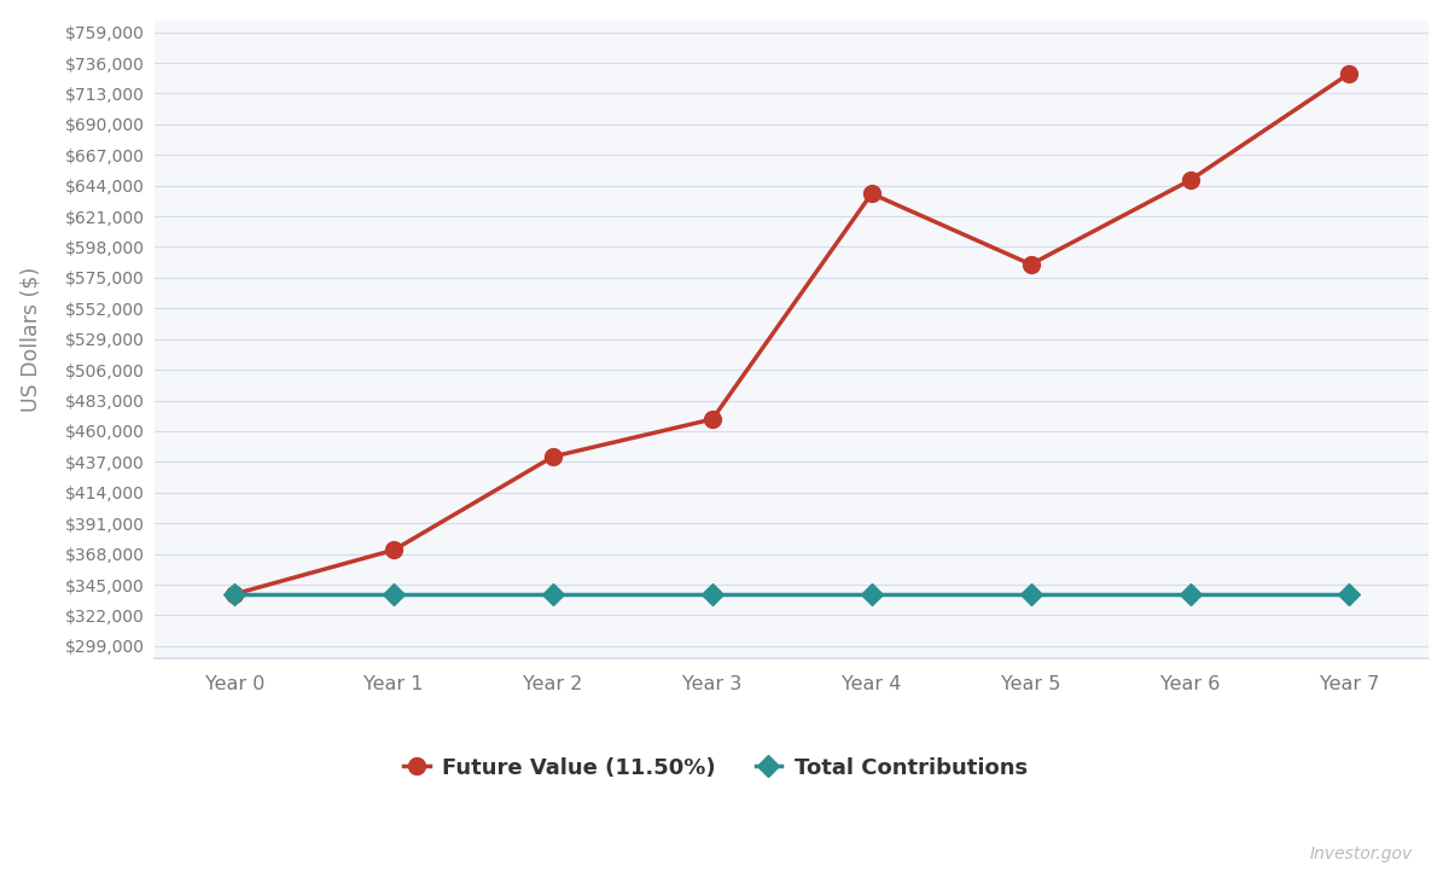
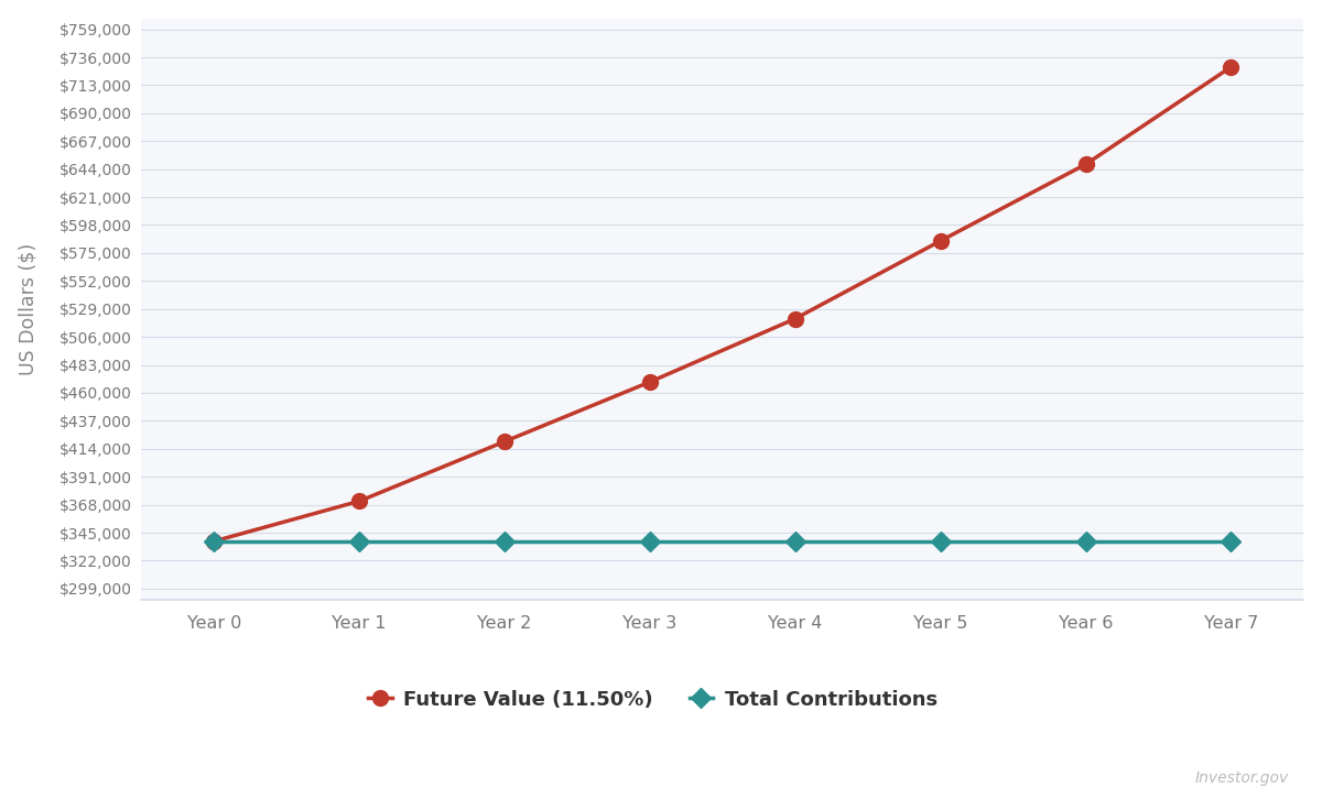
Future Value (11.50%)/Year 2: $441,000 -> $420,000
Future Value (11.50%)/Year 4: $638,000 -> $521,000
